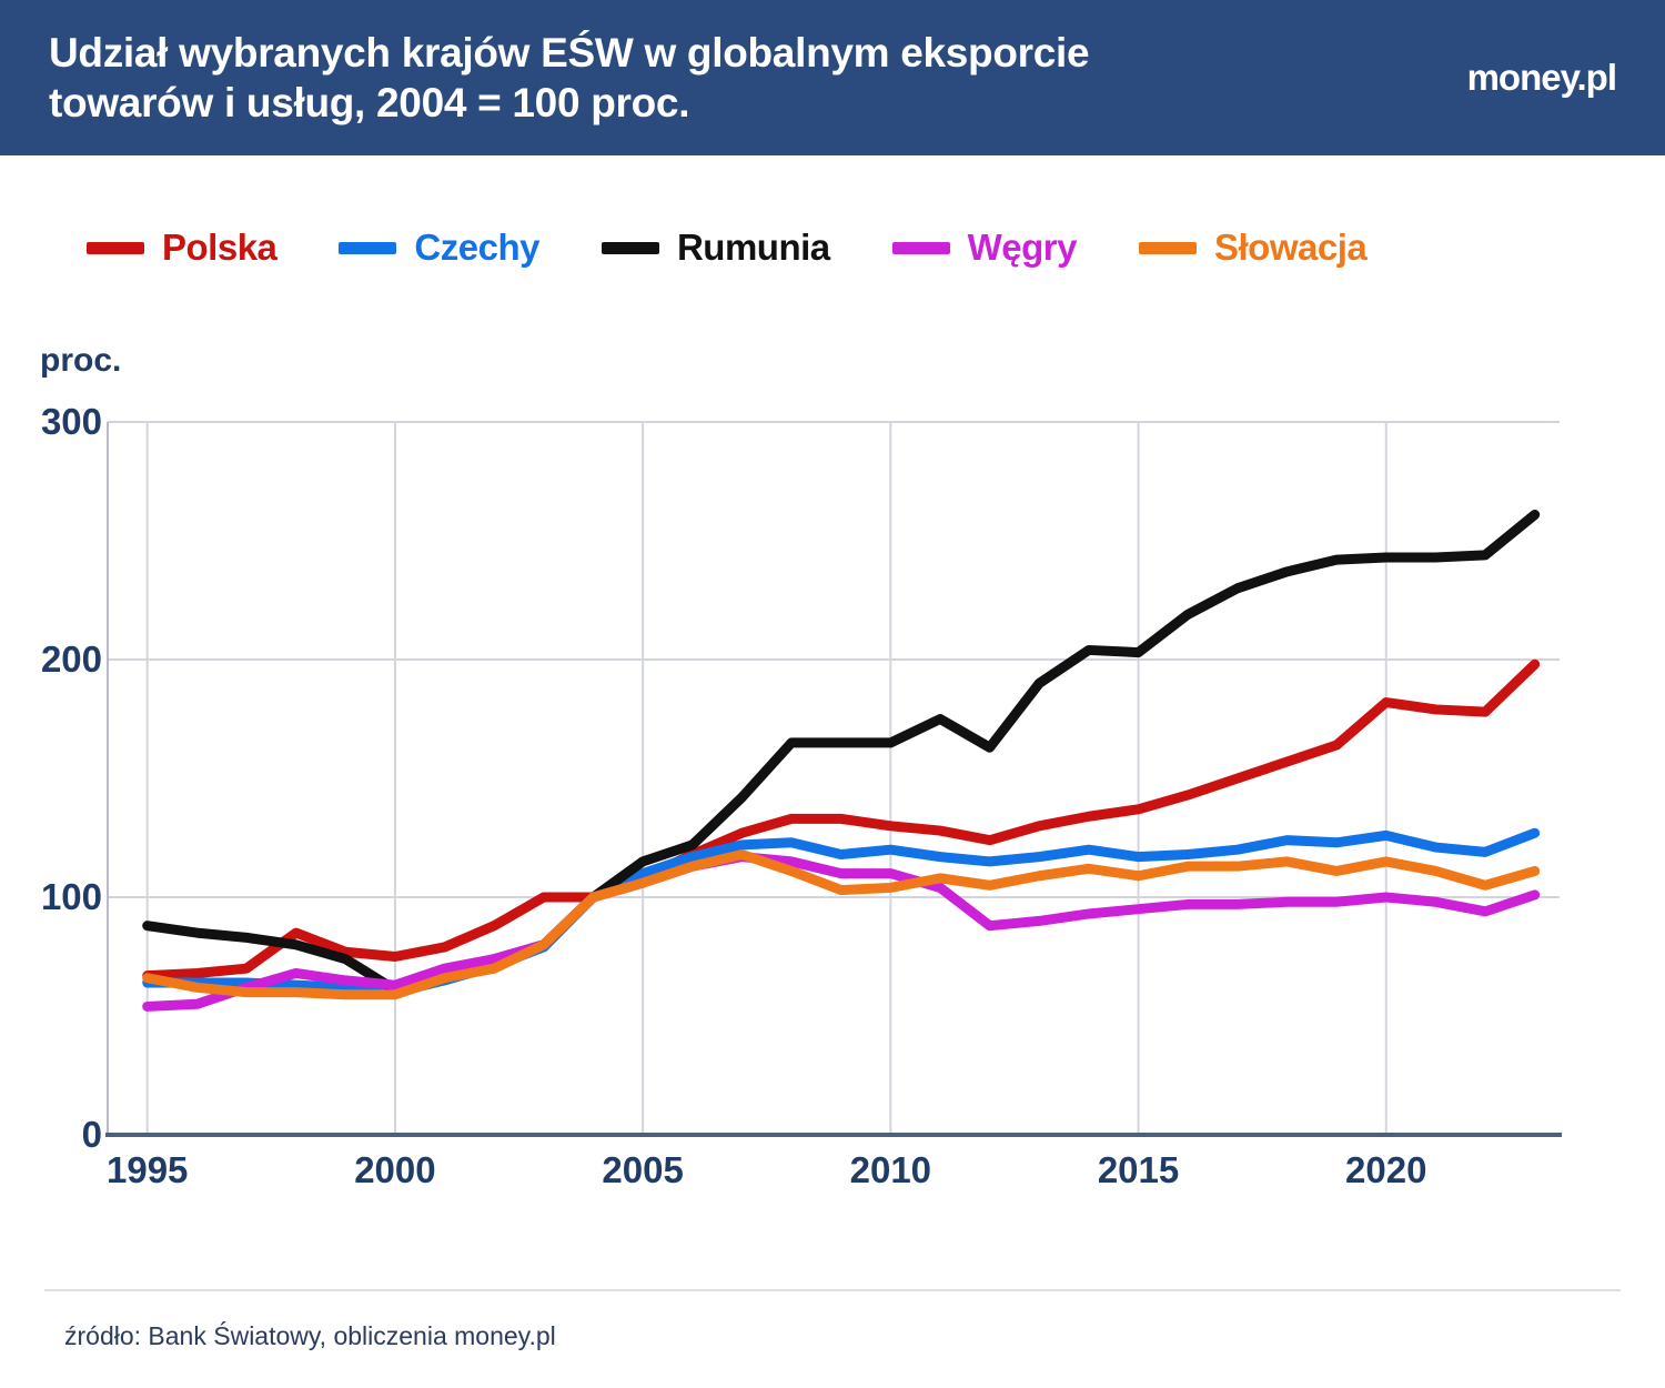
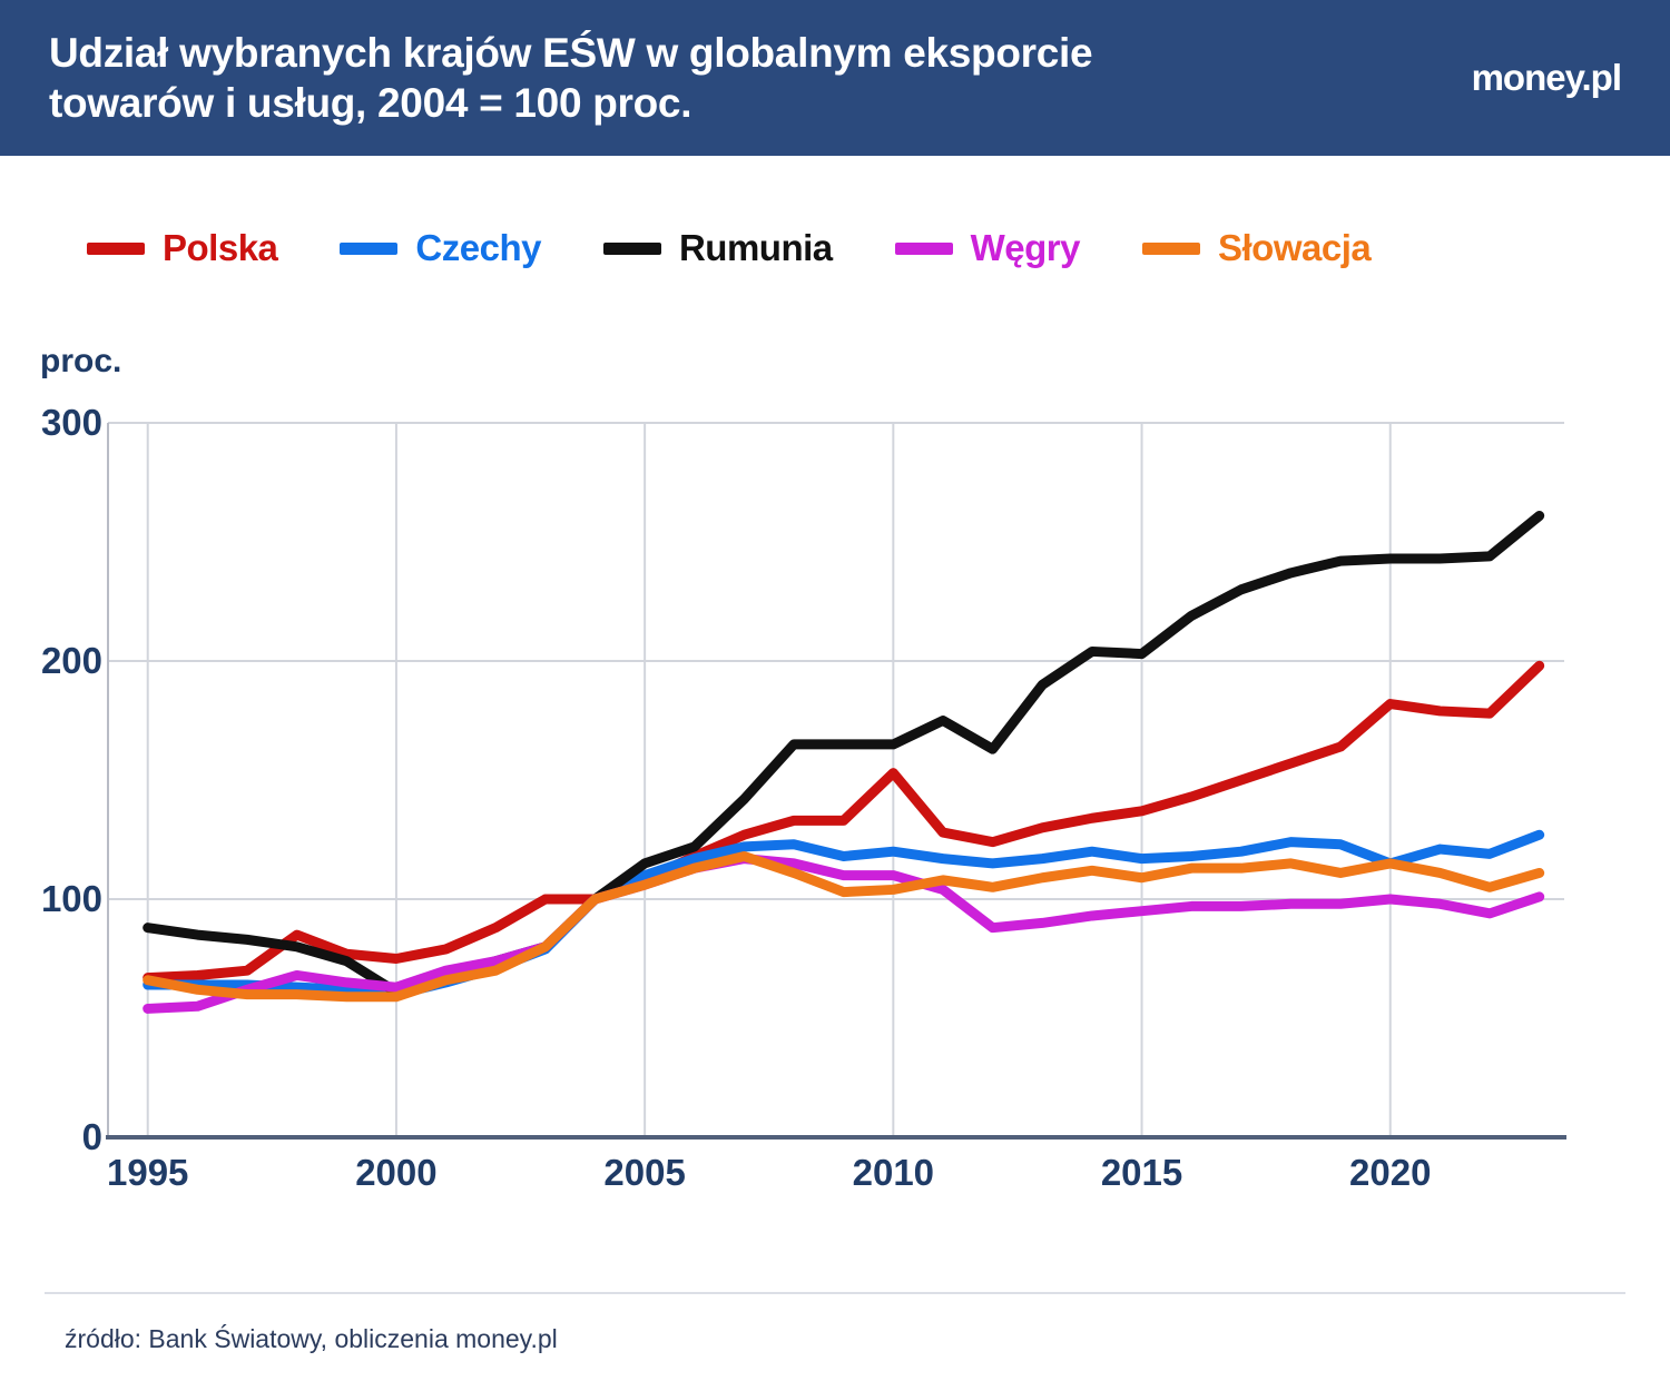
Polska/2010: 130 -> 153
Czechy/2020: 126 -> 115
